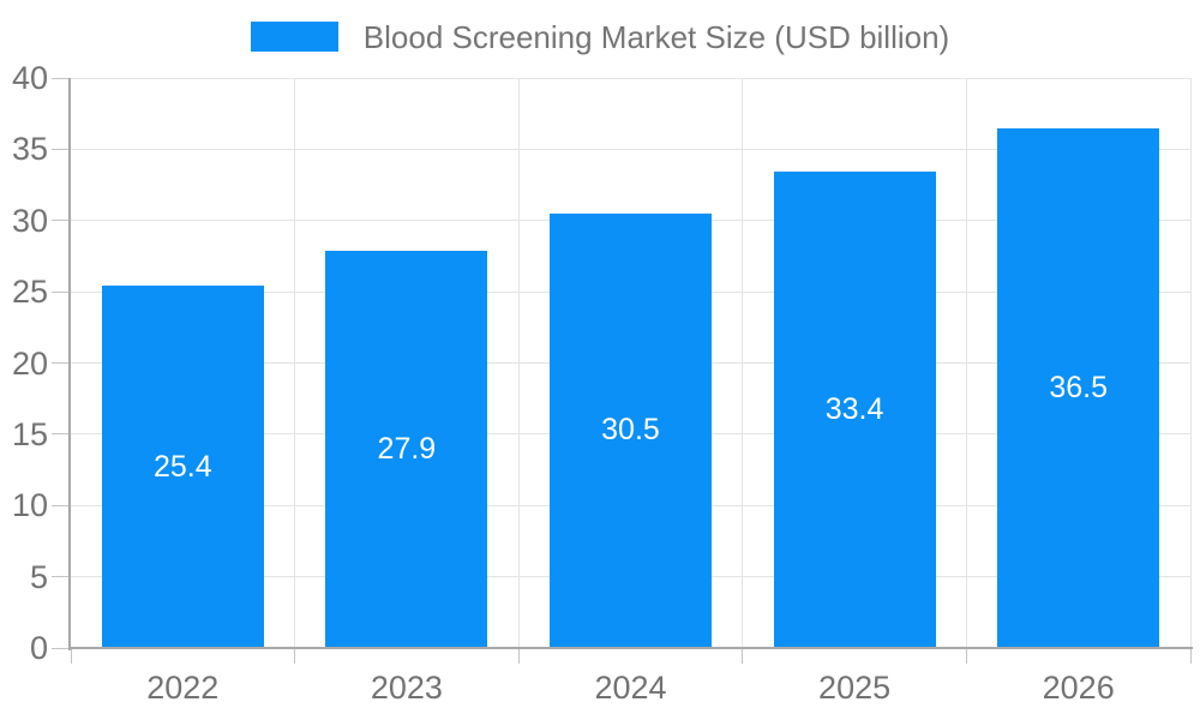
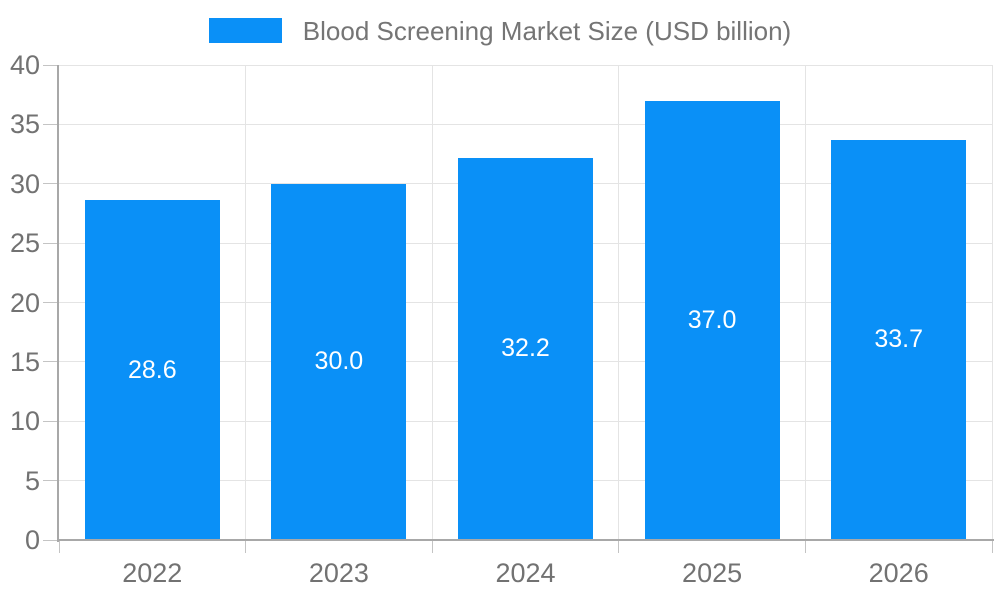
2022: 25.4 -> 28.6
2023: 27.9 -> 30.0
2024: 30.5 -> 32.2
2025: 33.4 -> 37.0
2026: 36.5 -> 33.7
